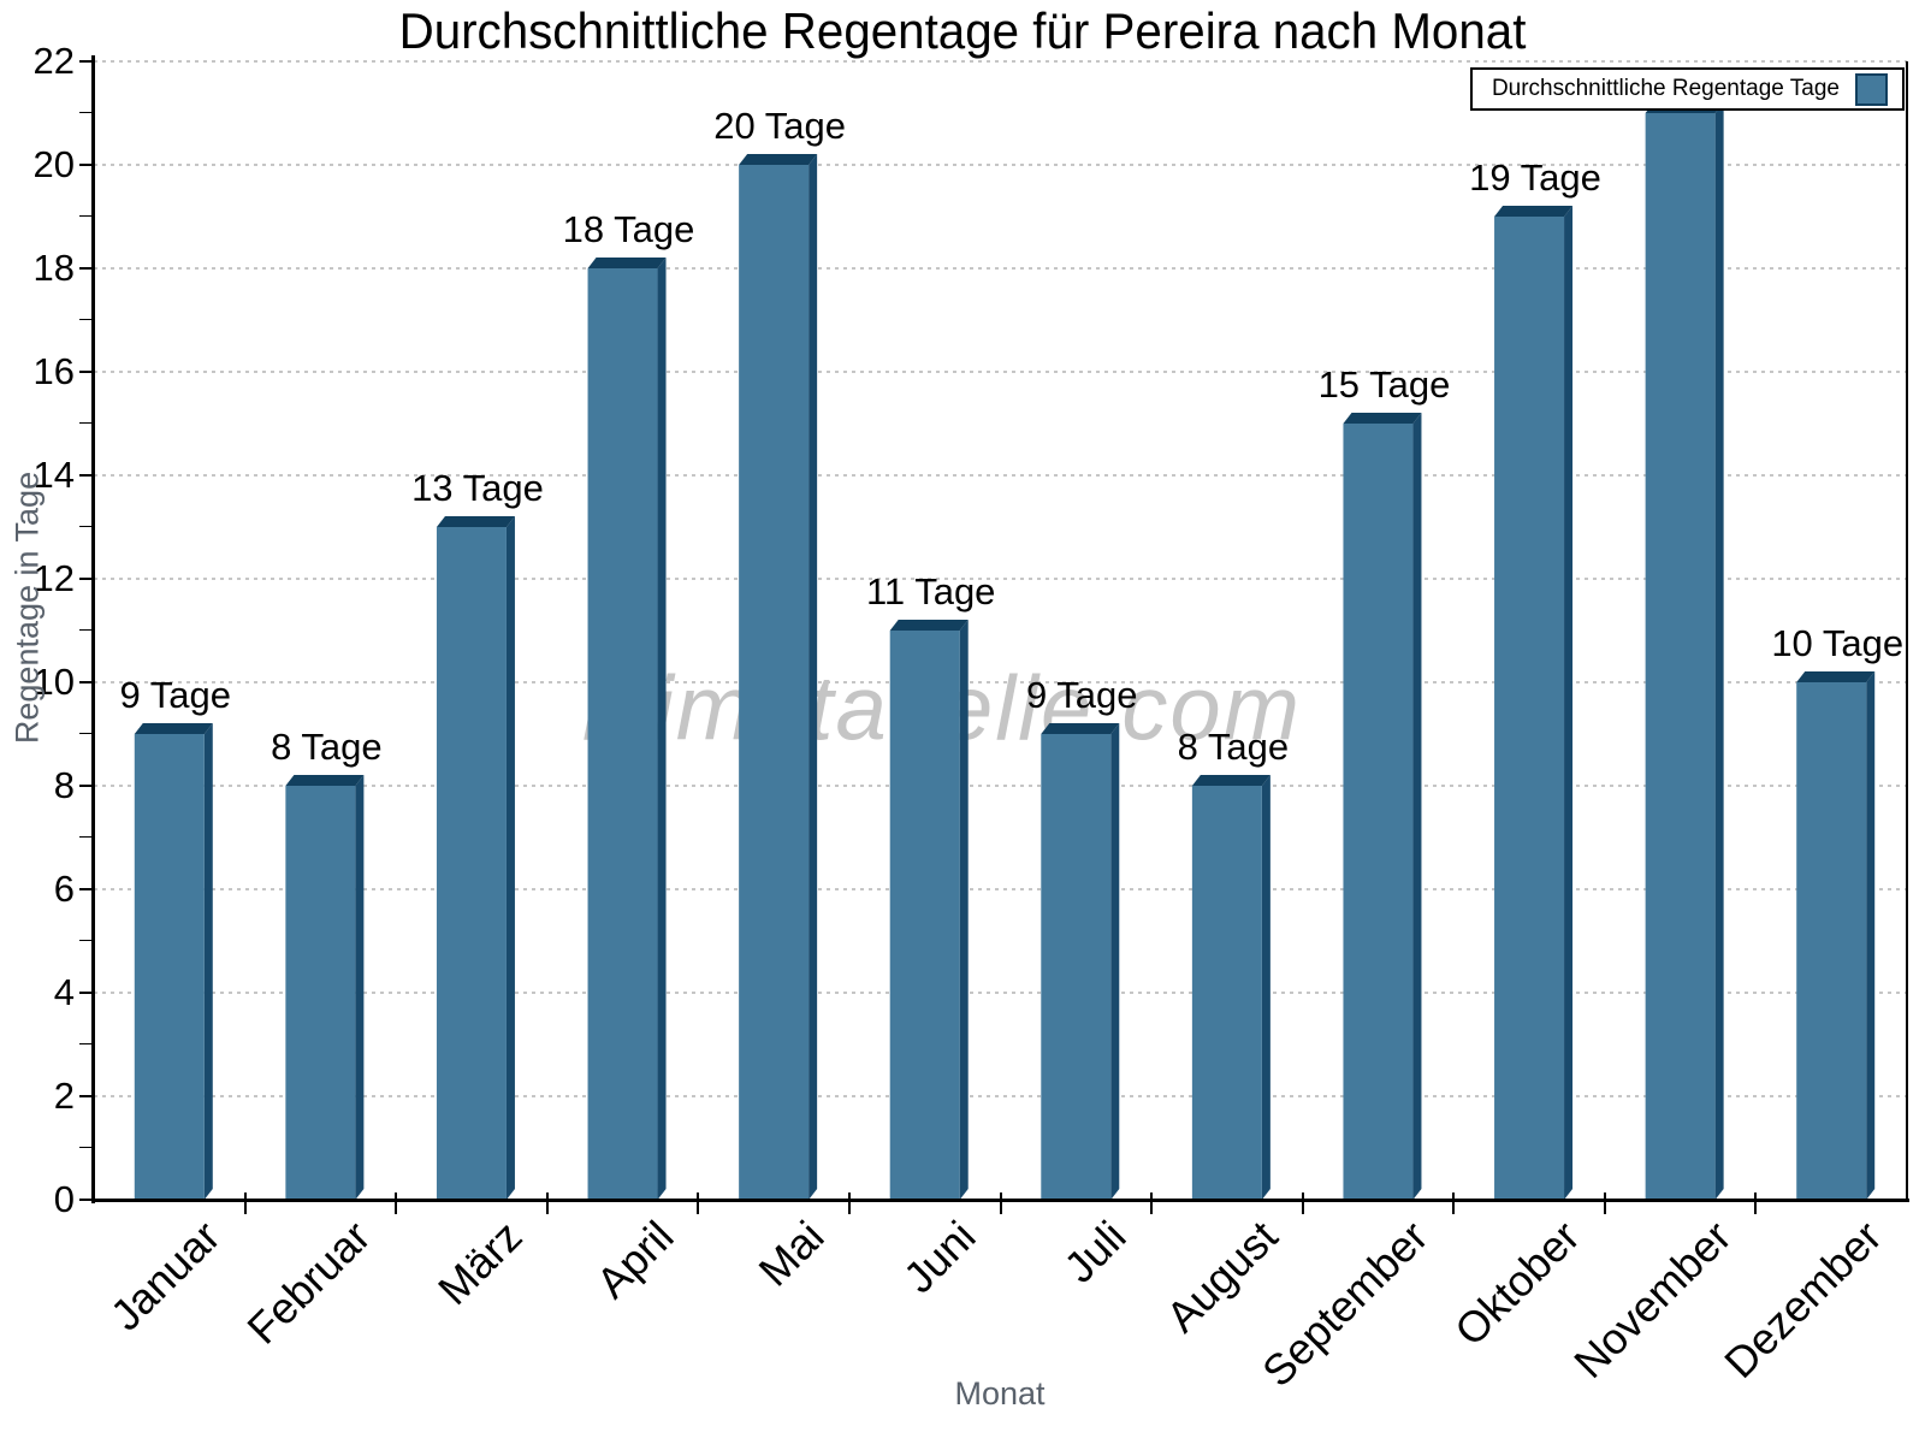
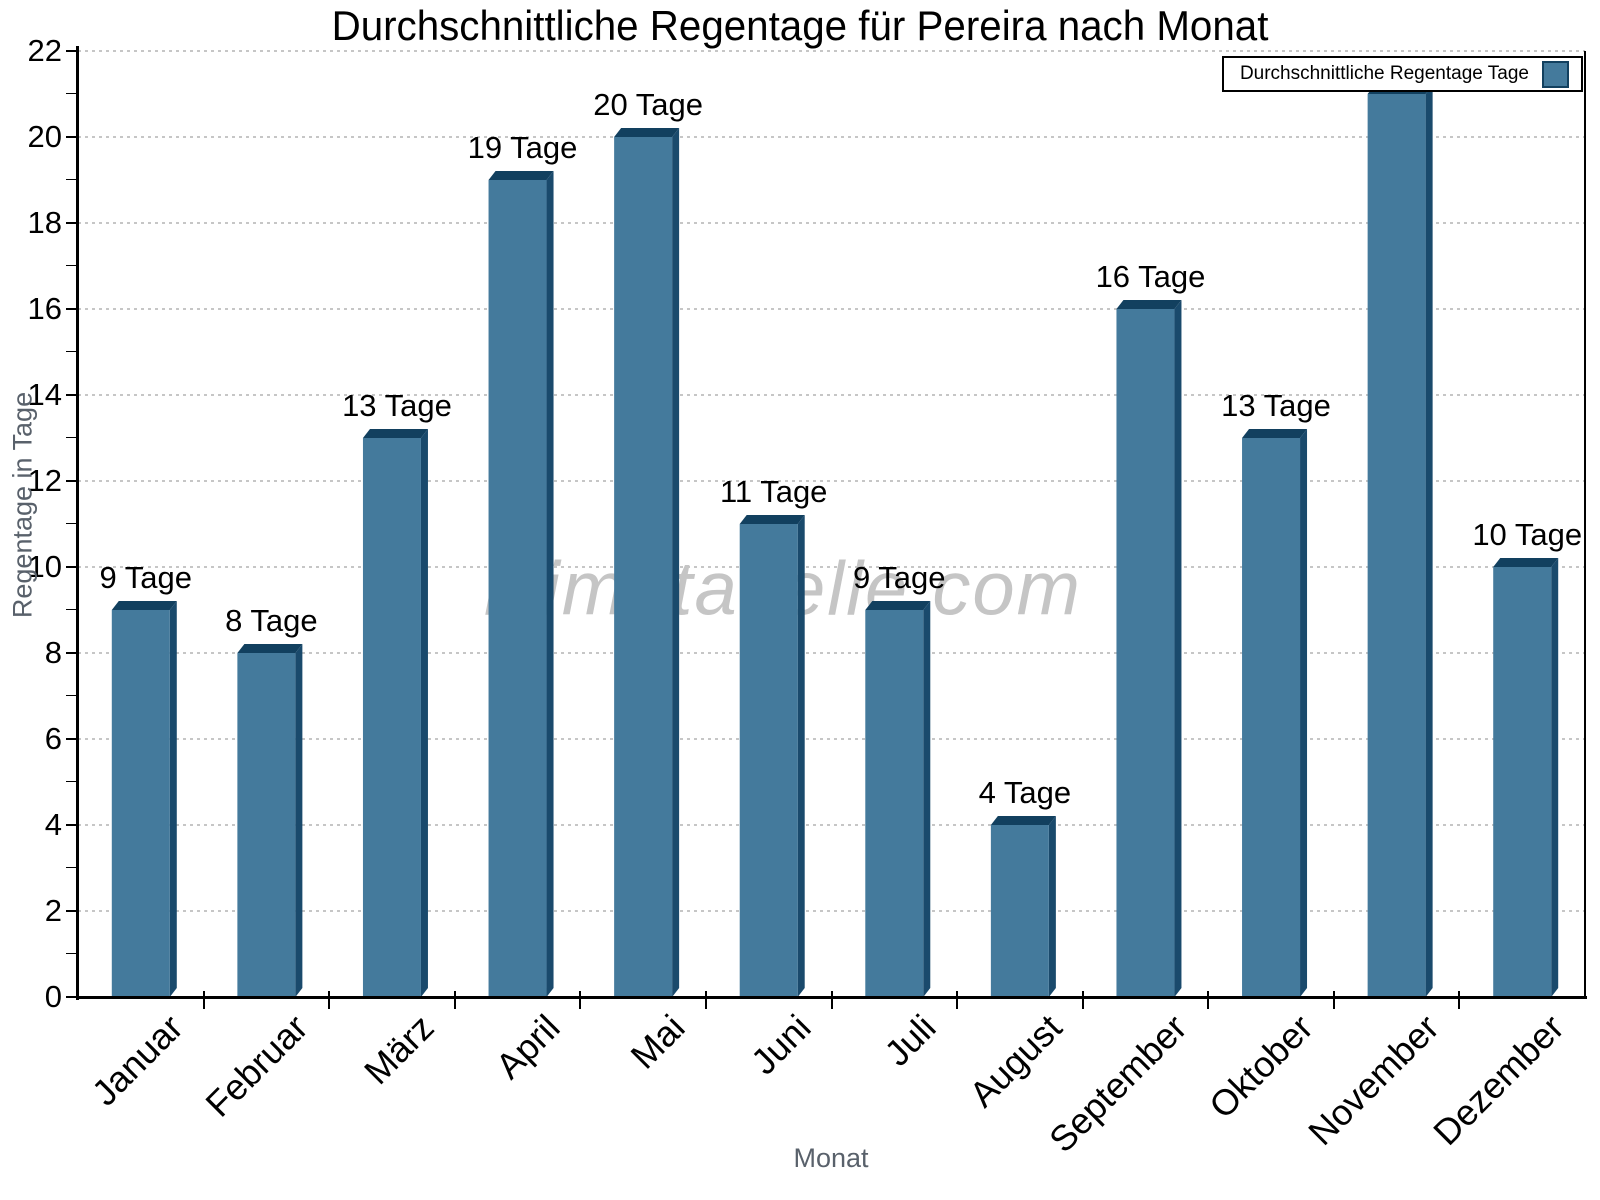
April: 18 -> 19
August: 8 -> 4
September: 15 -> 16
Oktober: 19 -> 13
